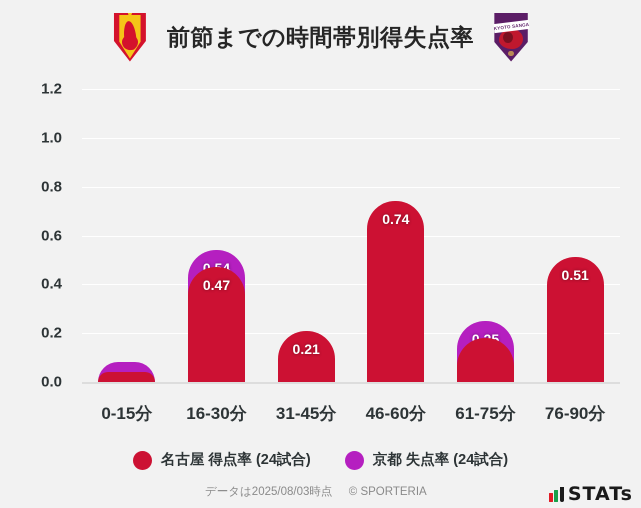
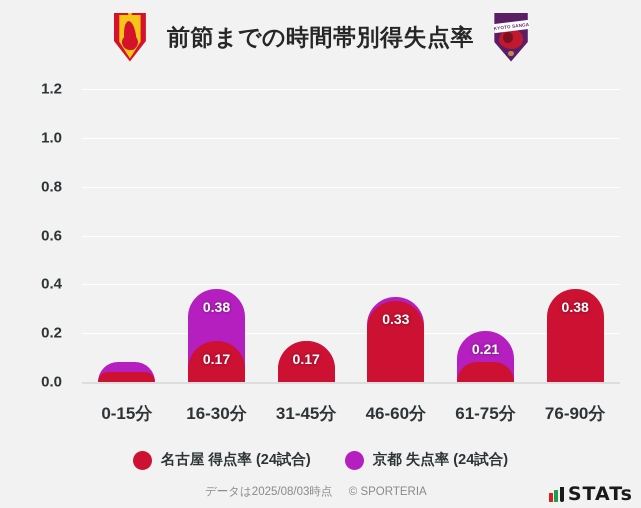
名古屋 得点率 (24試合)/16-30分: 0.47 -> 0.17
京都 失点率 (24試合)/16-30分: 0.54 -> 0.38
名古屋 得点率 (24試合)/31-45分: 0.21 -> 0.17
京都 失点率 (24試合)/31-45分: 0.13 -> 0.17
名古屋 得点率 (24試合)/46-60分: 0.74 -> 0.33
京都 失点率 (24試合)/46-60分: 0.16 -> 0.35
名古屋 得点率 (24試合)/61-75分: 0.18 -> 0.08
京都 失点率 (24試合)/61-75分: 0.25 -> 0.21
名古屋 得点率 (24試合)/76-90分: 0.51 -> 0.38
京都 失点率 (24試合)/76-90分: 0.25 -> 0.33
